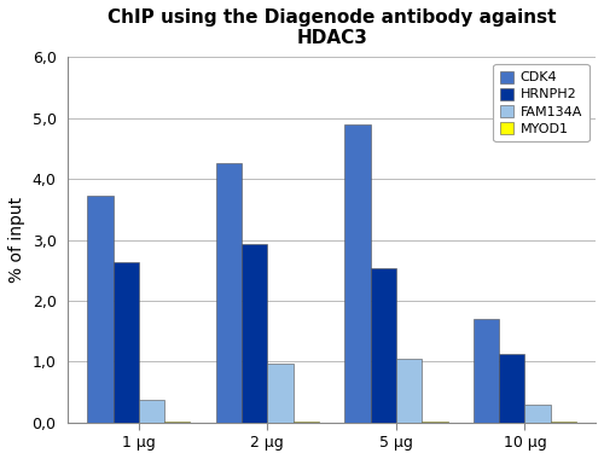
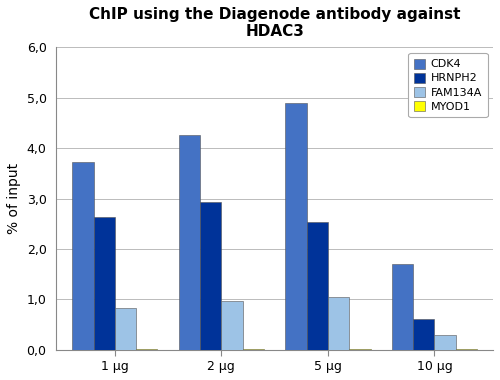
FAM134A/1 μg: 0,38 -> 0,83
HRNPH2/10 μg: 1,12 -> 0,60
